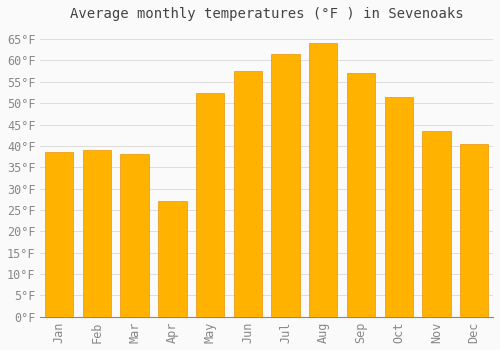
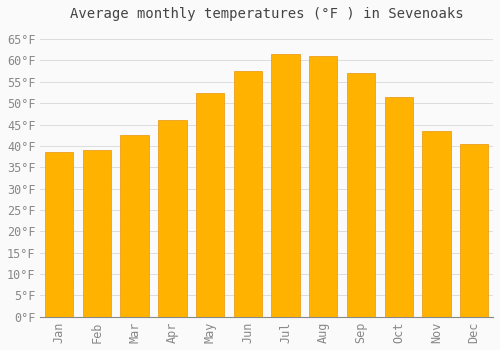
Mar: 38.0°F -> 42.5°F
Apr: 27.0°F -> 46.0°F
Aug: 64.0°F -> 61.0°F
